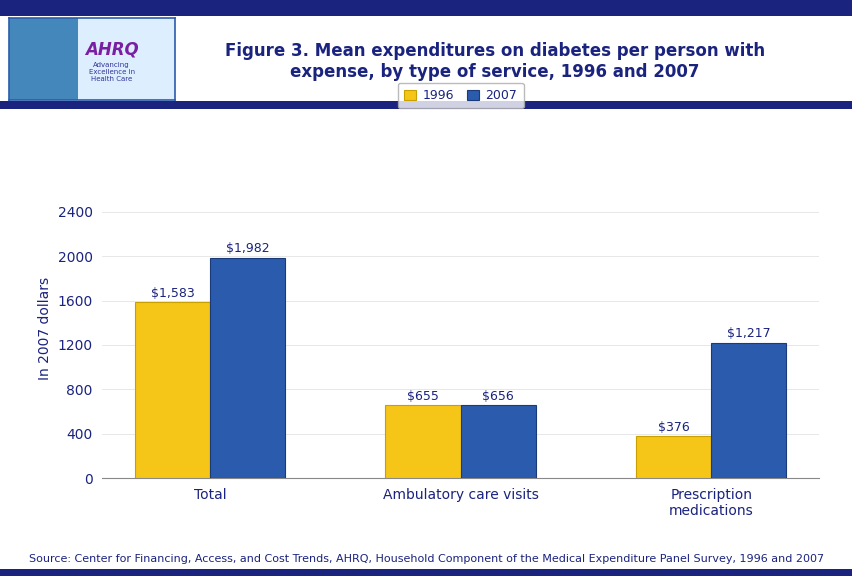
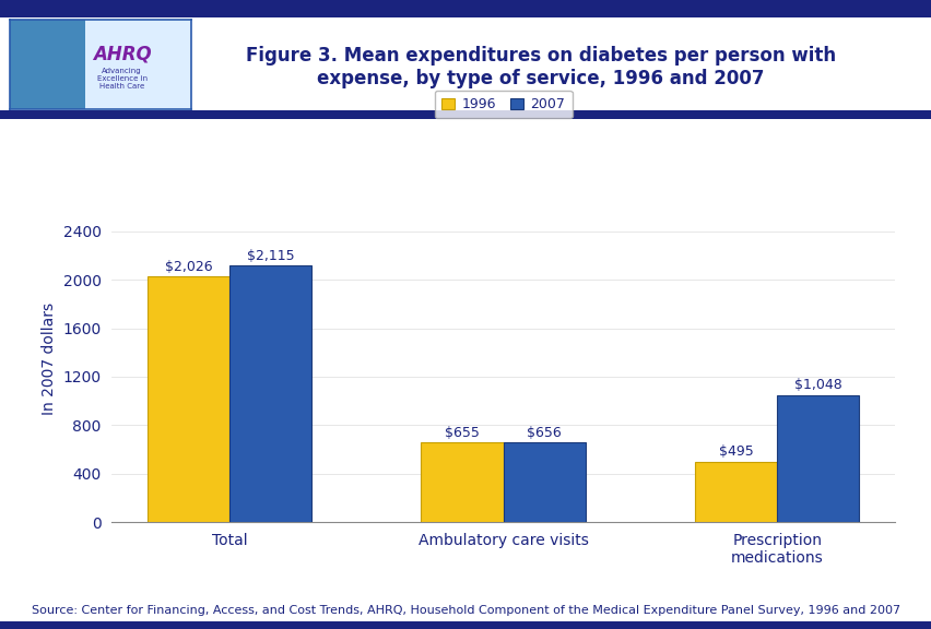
1996/Total: $1,583 -> $2,026
2007/Total: $1,982 -> $2,115
1996/Prescription medications: $376 -> $495
2007/Prescription medications: $1,217 -> $1,048
